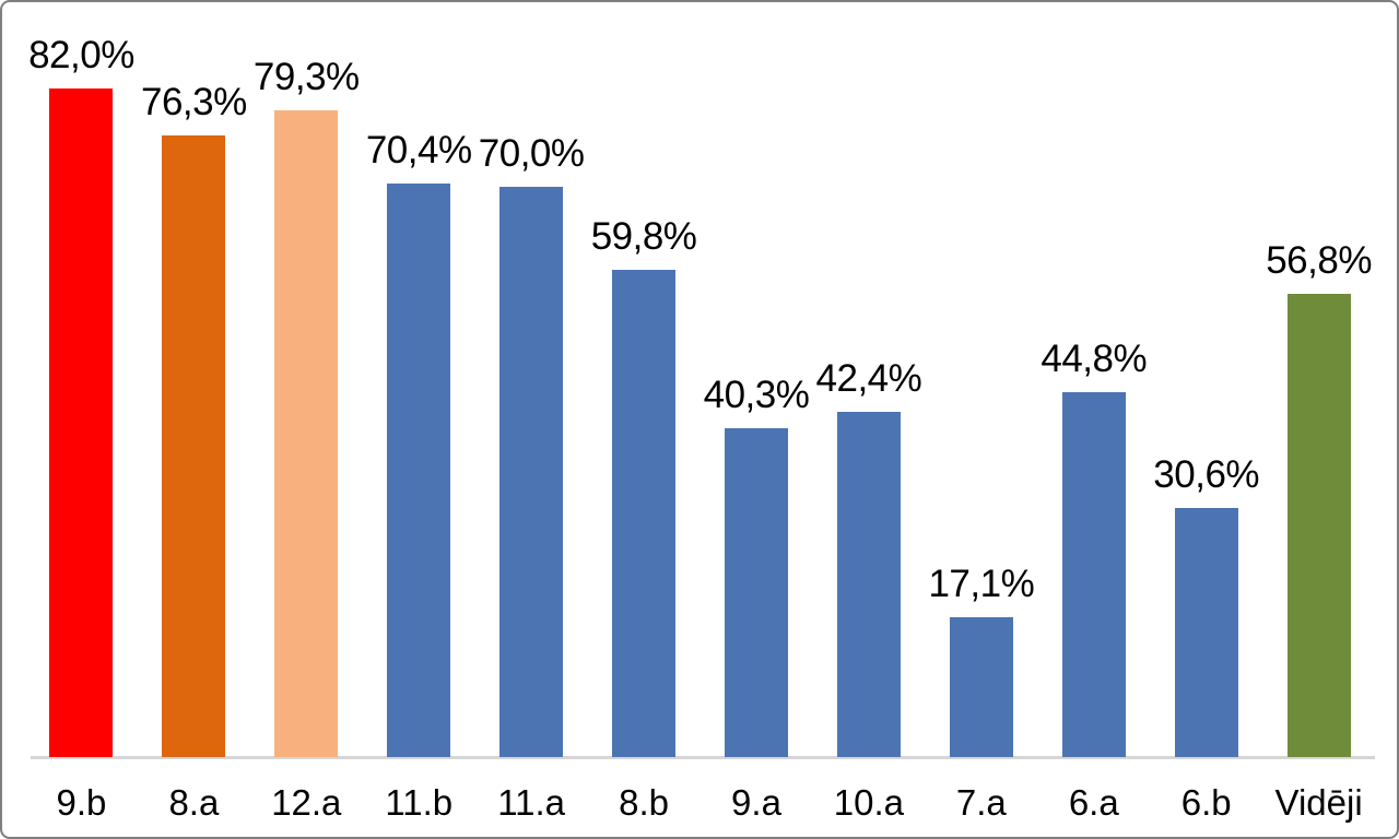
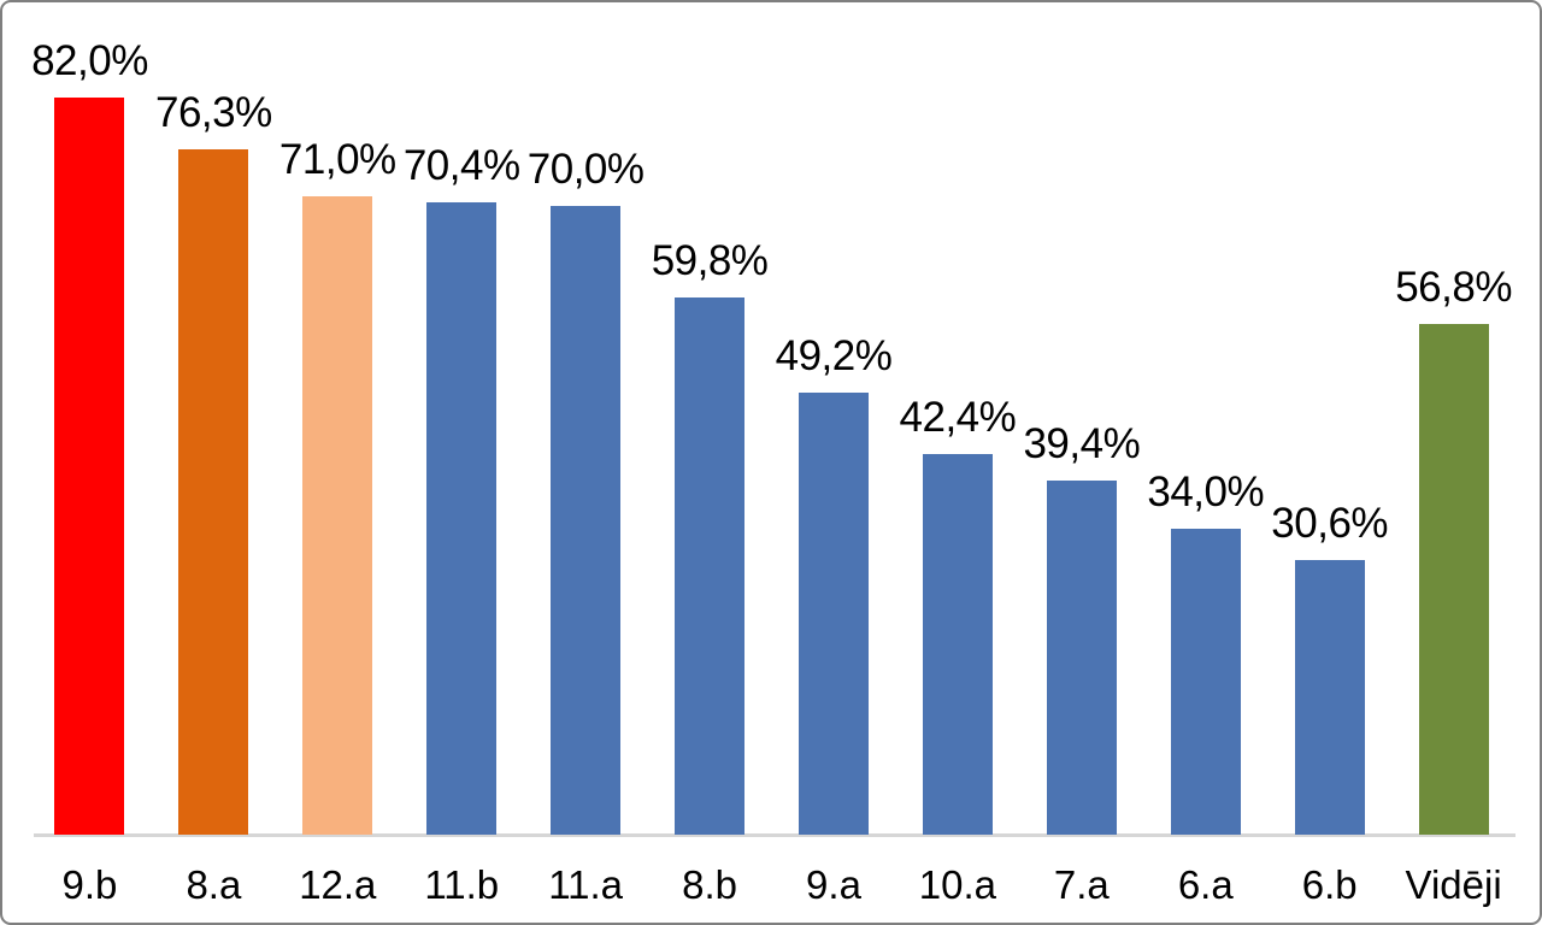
12.a: 79,3% -> 71,0%
9.a: 40,3% -> 49,2%
7.a: 17,1% -> 39,4%
6.a: 44,8% -> 34,0%
